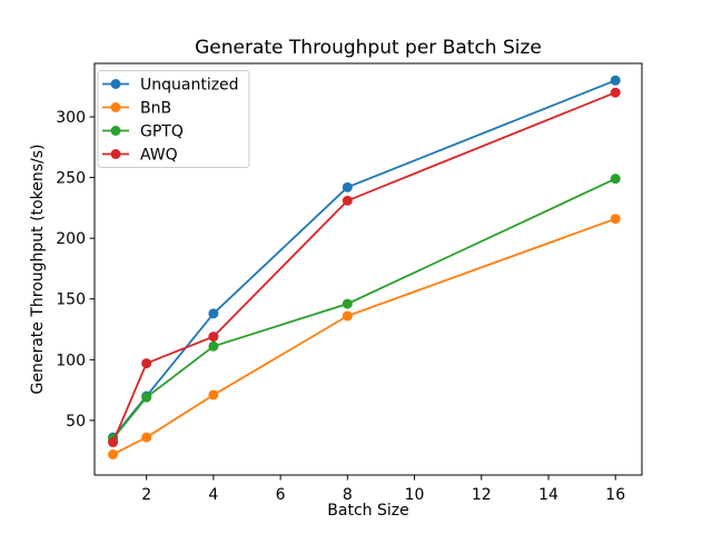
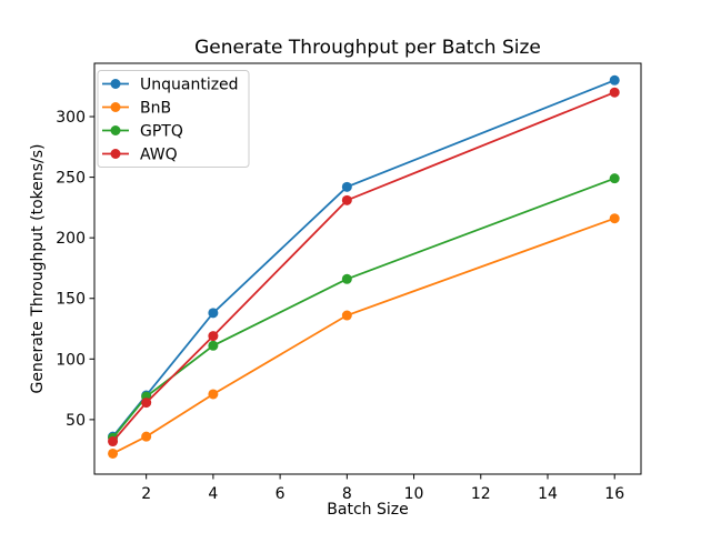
AWQ/2: 97 -> 64
GPTQ/8: 146 -> 166
